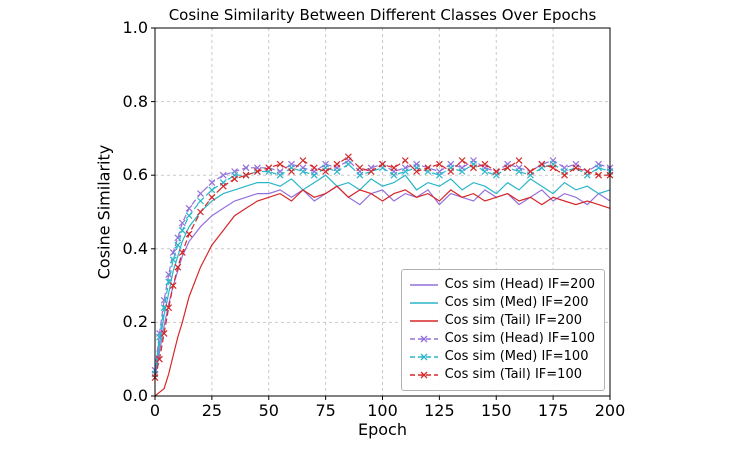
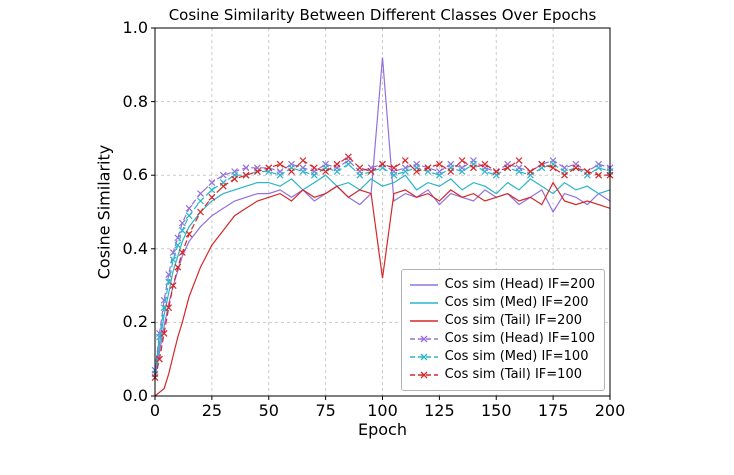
Cos sim (Head) IF=200/100: 0.56 -> 0.92
Cos sim (Tail) IF=200/100: 0.53 -> 0.32
Cos sim (Head) IF=200/175: 0.53 -> 0.50
Cos sim (Tail) IF=200/175: 0.54 -> 0.58
